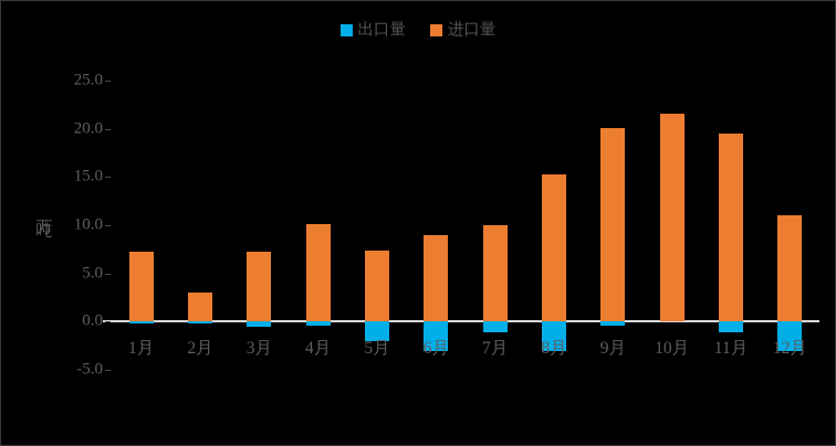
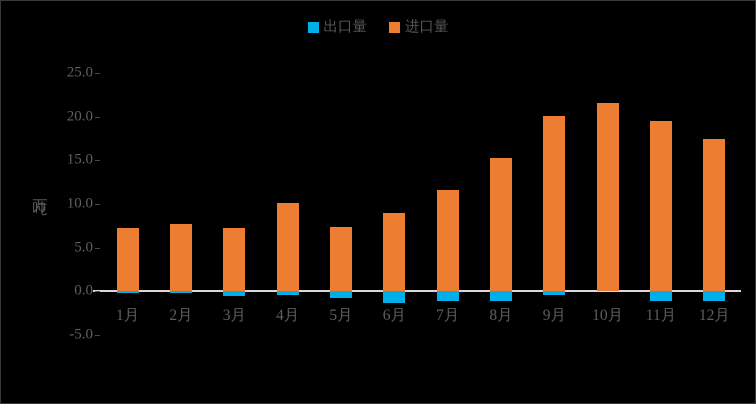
进口量/2月: 3 -> 8
出口量/5月: -2 -> -1
出口量/6月: -3 -> -1
进口量/7月: 10 -> 12
出口量/8月: -3 -> -1
出口量/12月: -3 -> -1
进口量/12月: 11 -> 18
